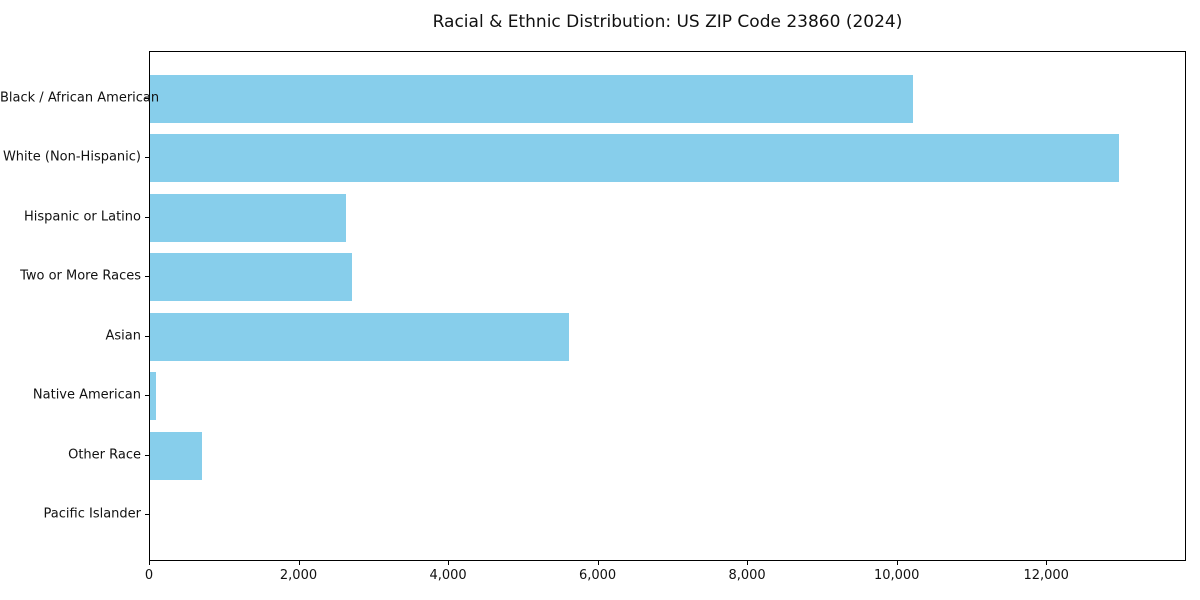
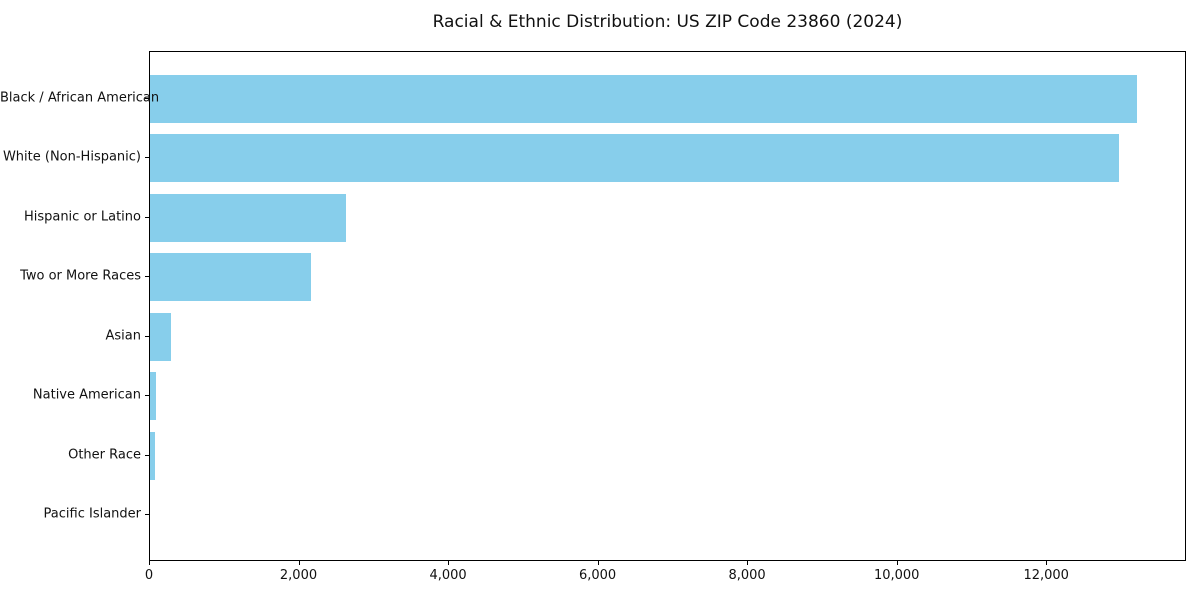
Black / African American: 10200 -> 13200
Two or More Races: 2700 -> 2200
Asian: 5600 -> 300
Other Race: 700 -> 100
